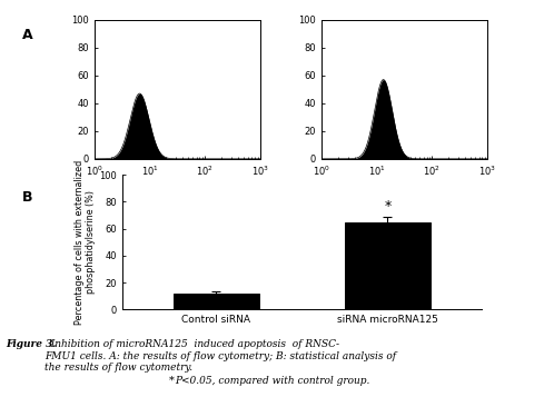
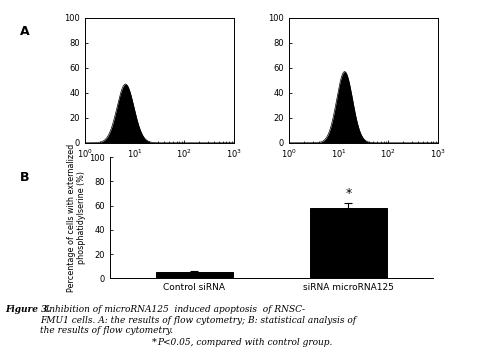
Control siRNA: 12 -> 5
siRNA microRNA125: 65 -> 58
